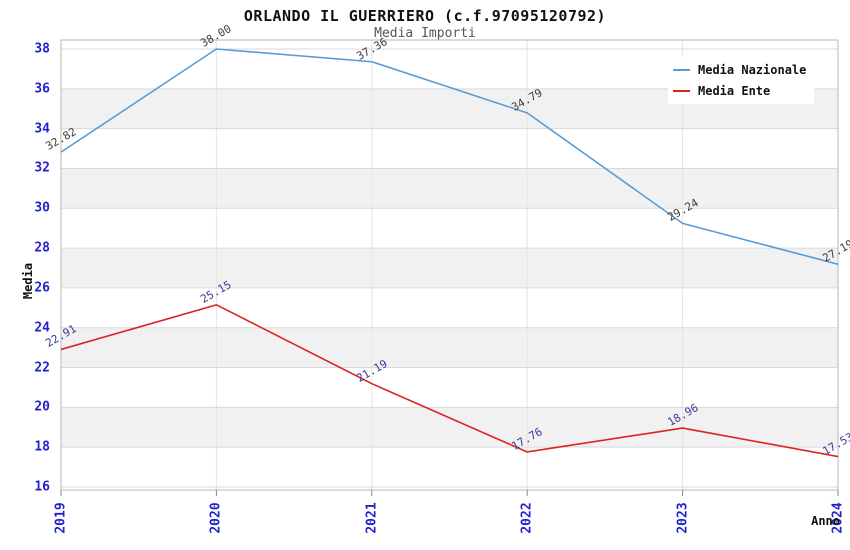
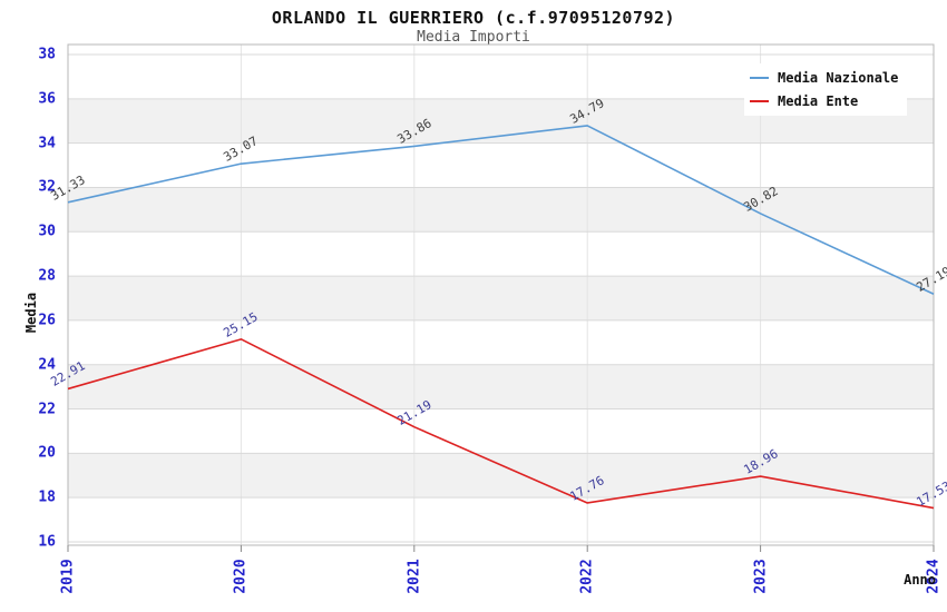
Media Nazionale/2019: 32.82 -> 31.33
Media Nazionale/2020: 38.00 -> 33.07
Media Nazionale/2021: 37.36 -> 33.86
Media Nazionale/2023: 29.24 -> 30.82
